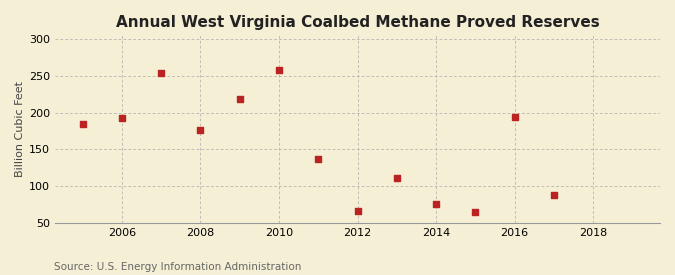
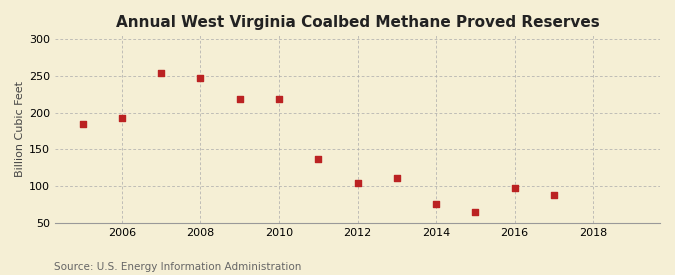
2008: 176 -> 247
2010: 258 -> 218
2012: 66 -> 104
2016: 194 -> 98
